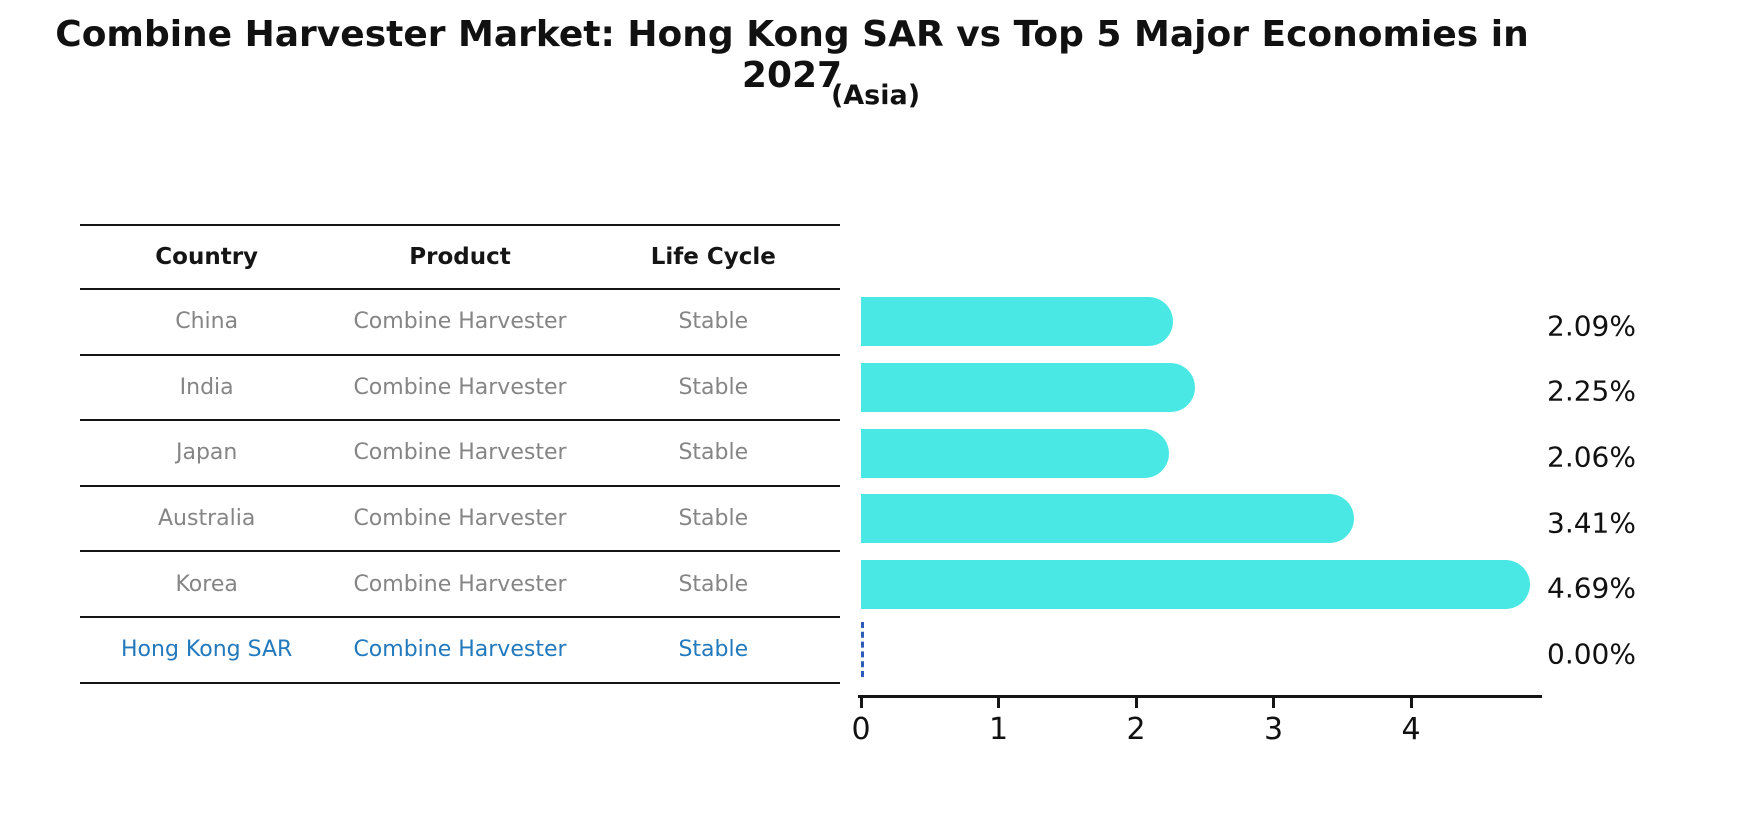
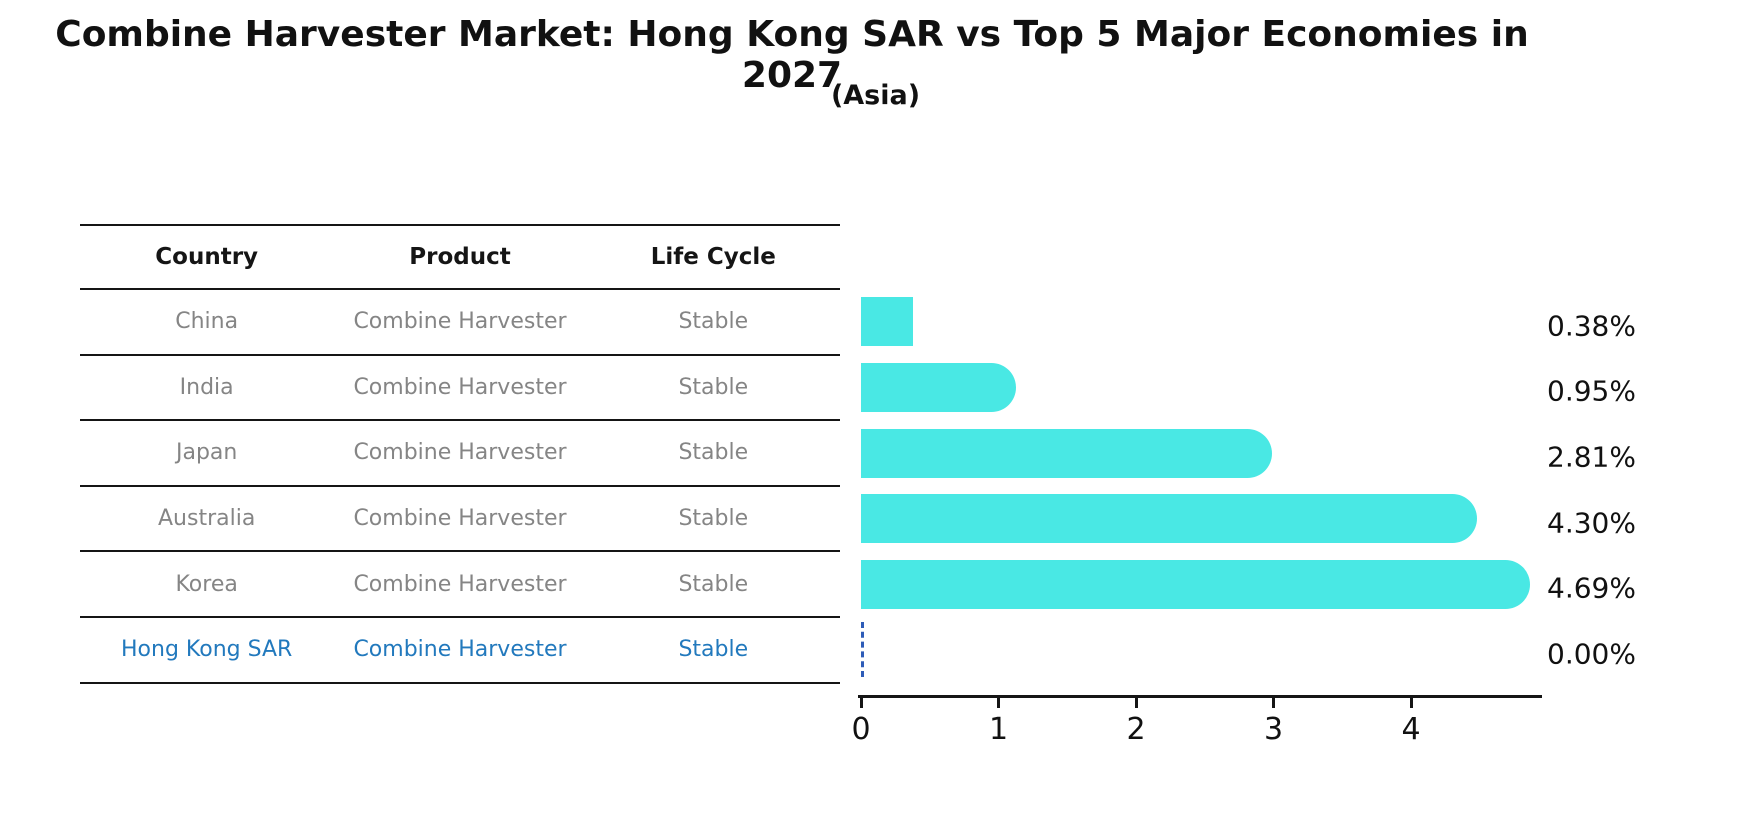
China: 2.09% -> 0.38%
India: 2.25% -> 0.95%
Japan: 2.06% -> 2.81%
Australia: 3.41% -> 4.30%
